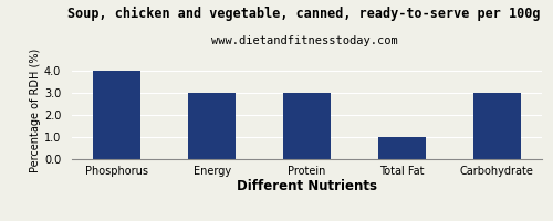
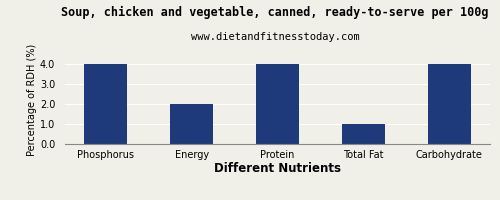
Energy: 3 -> 2
Protein: 3 -> 4
Carbohydrate: 3 -> 4
